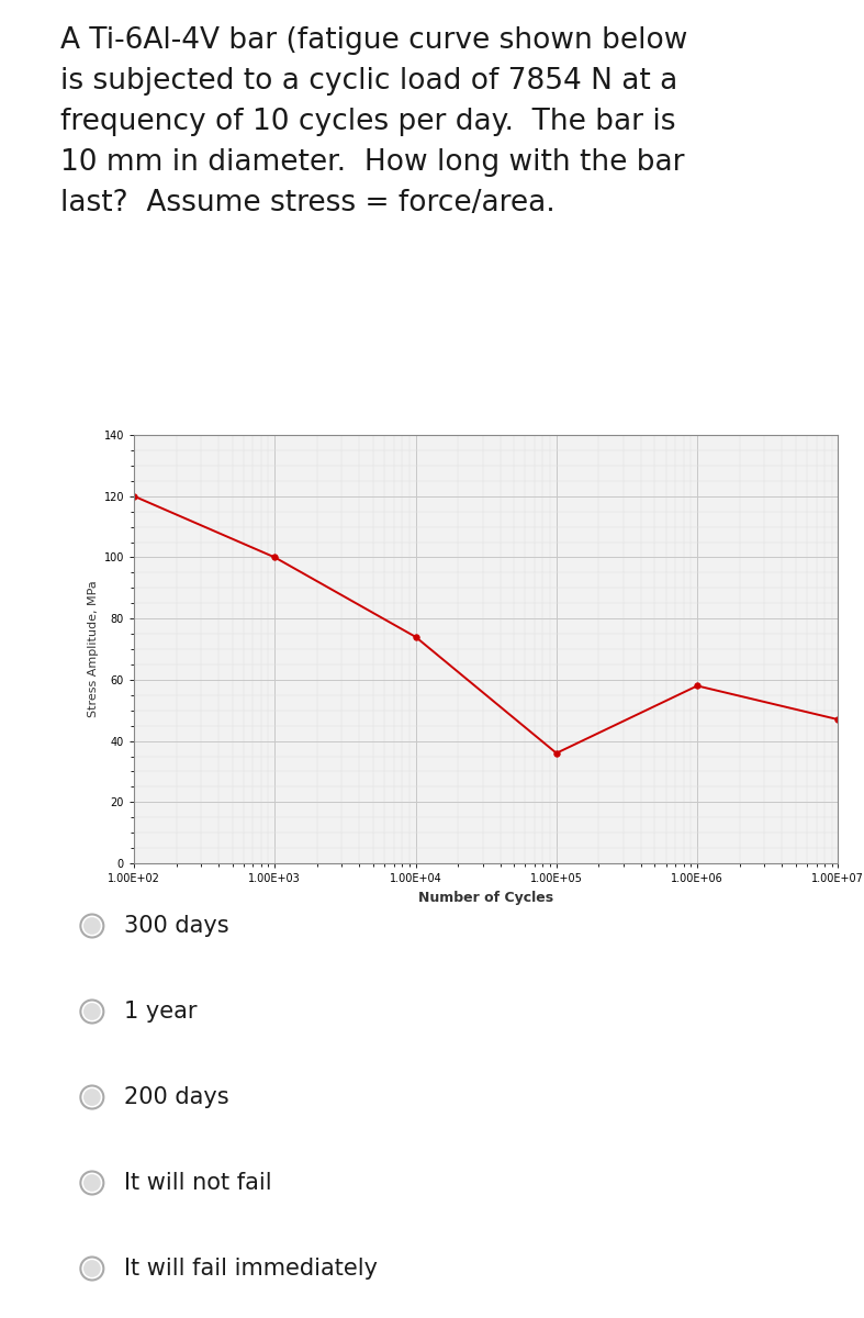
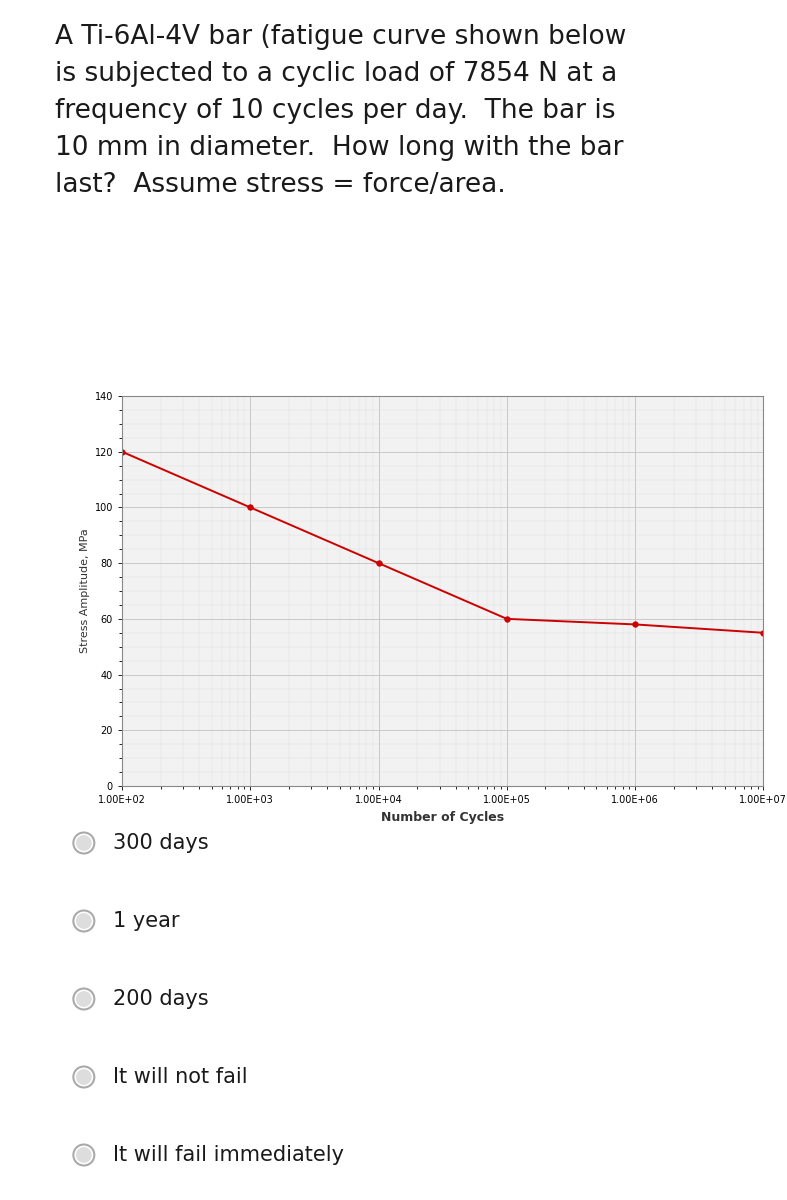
1.00E+04: 74 -> 80
1.00E+05: 36 -> 60
1.00E+07: 47 -> 55
